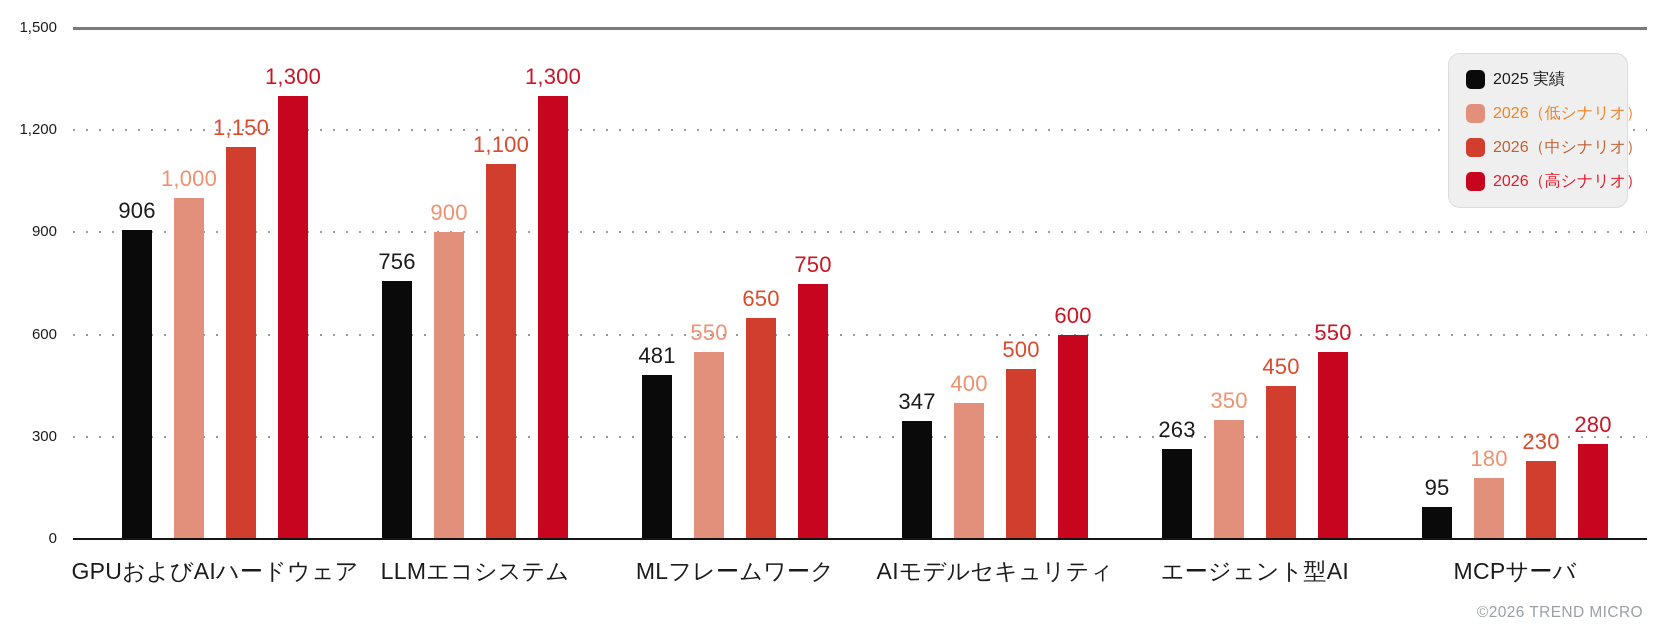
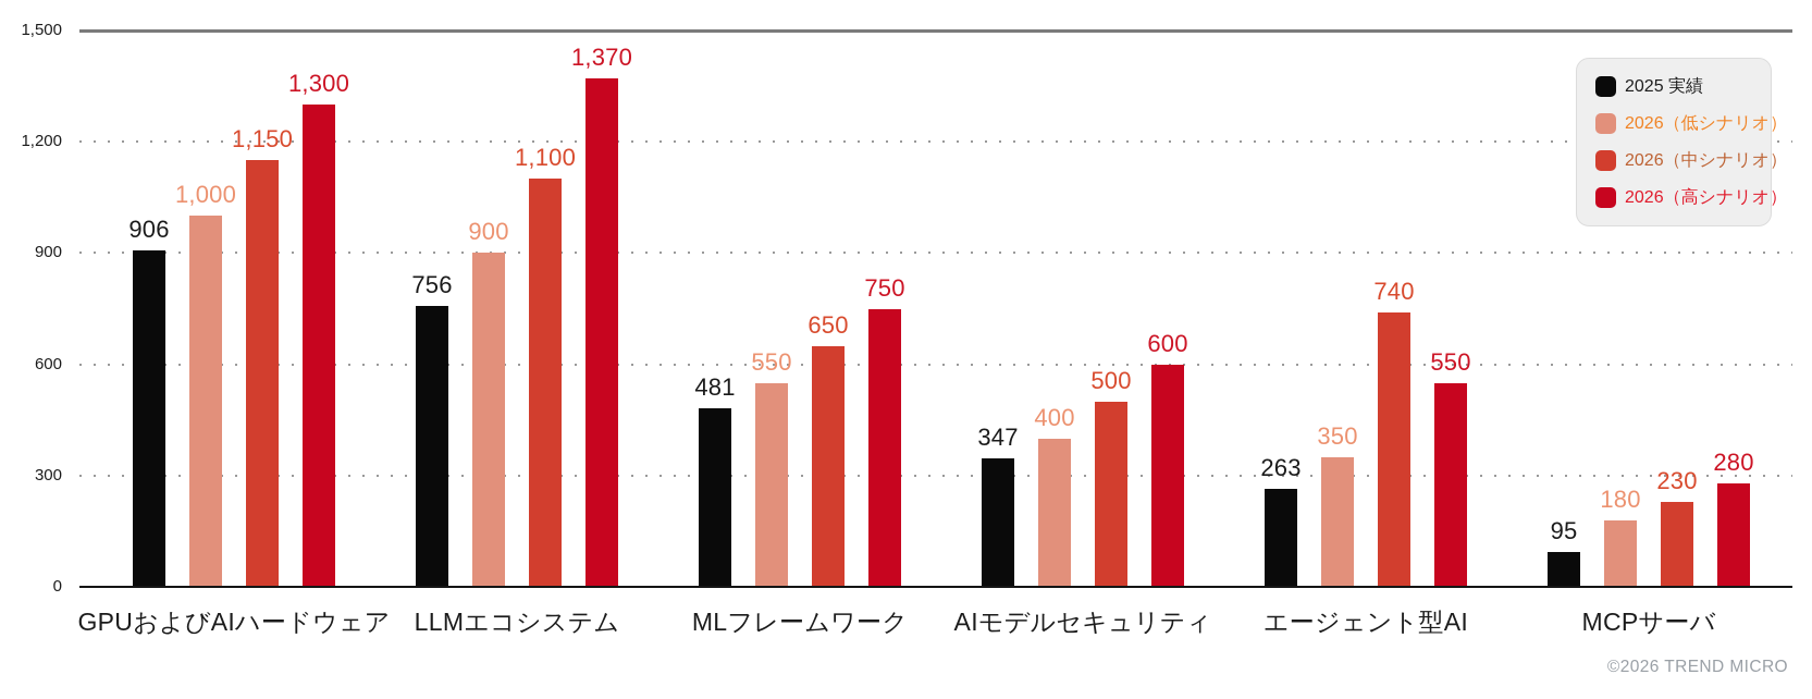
2026（高シナリオ）/LLMエコシステム: 1,300 -> 1,370
2026（中シナリオ）/エージェント型AI: 450 -> 740
